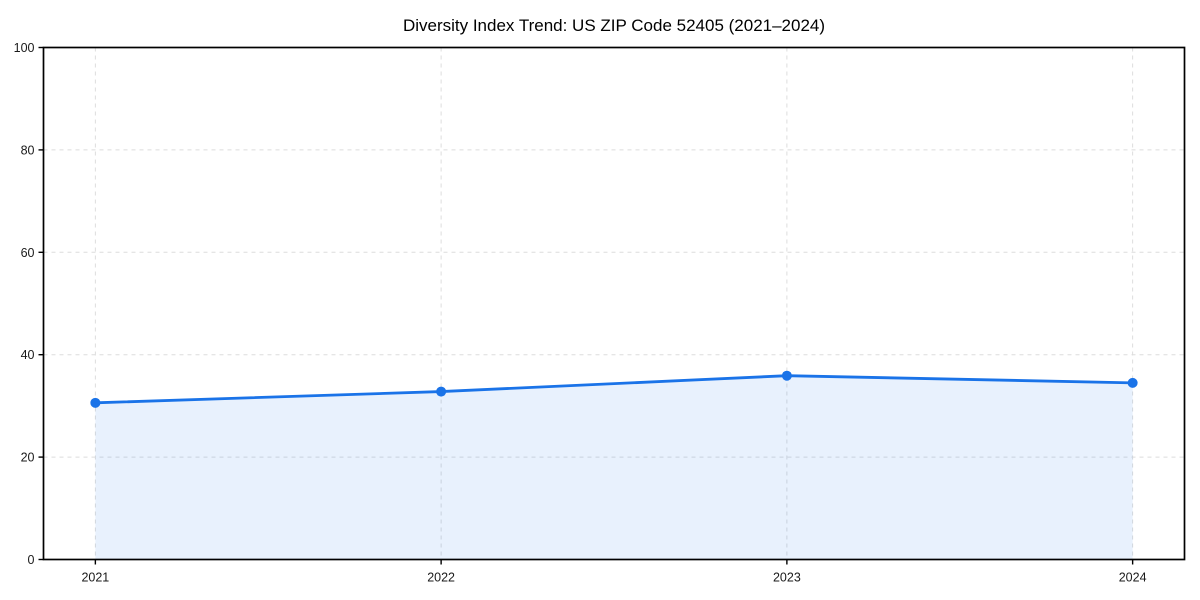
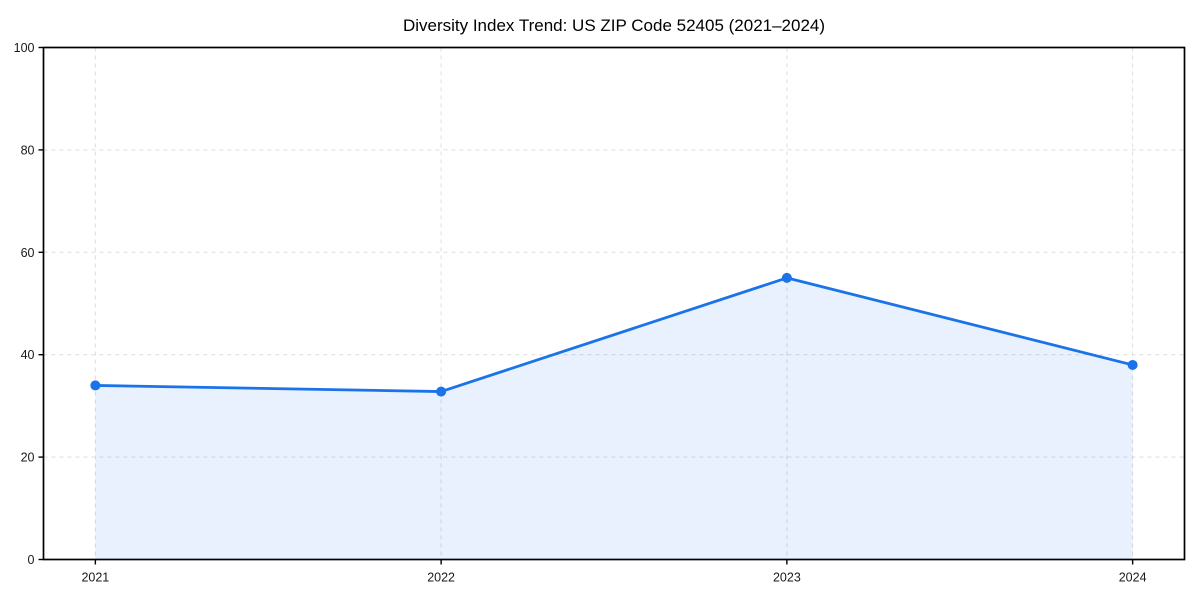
2021: 31 -> 34
2023: 36 -> 55
2024: 34 -> 38
